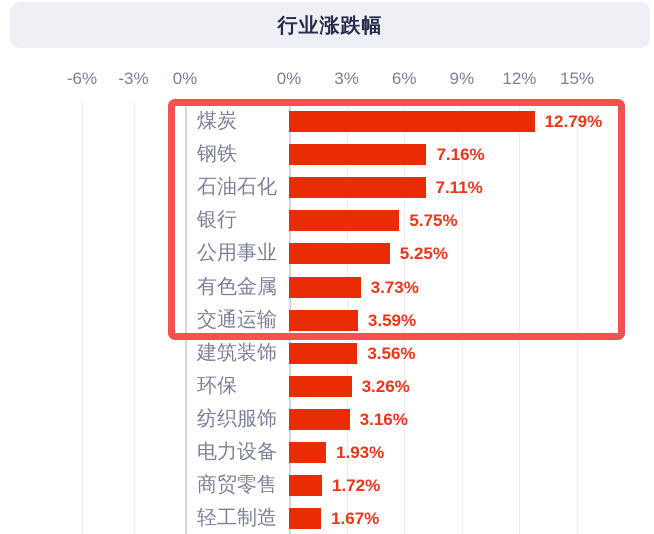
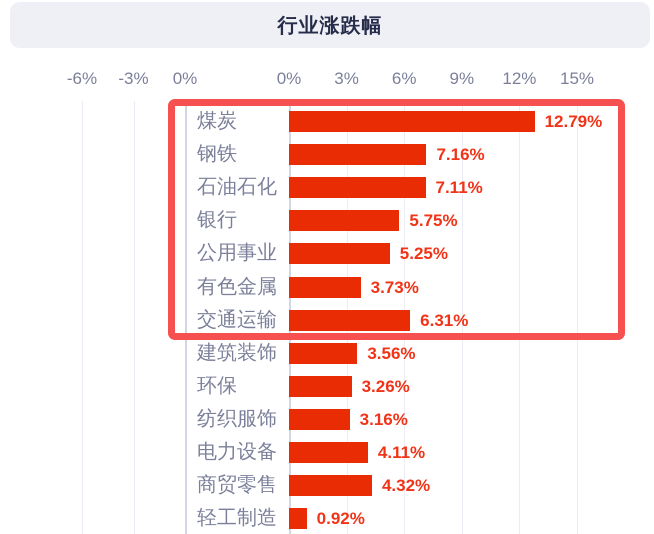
交通运输: 3.59% -> 6.31%
电力设备: 1.93% -> 4.11%
商贸零售: 1.72% -> 4.32%
轻工制造: 1.67% -> 0.92%
